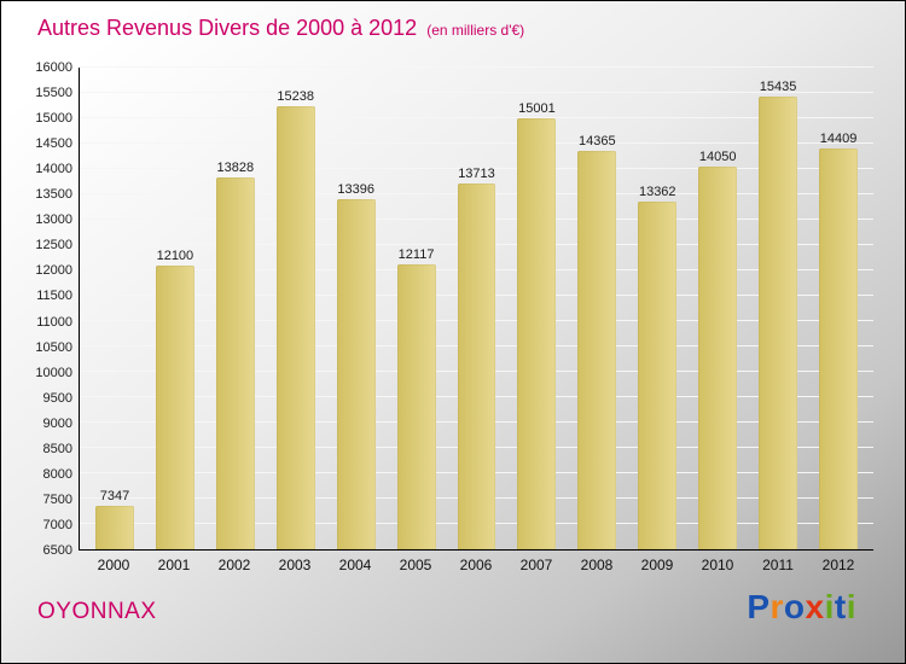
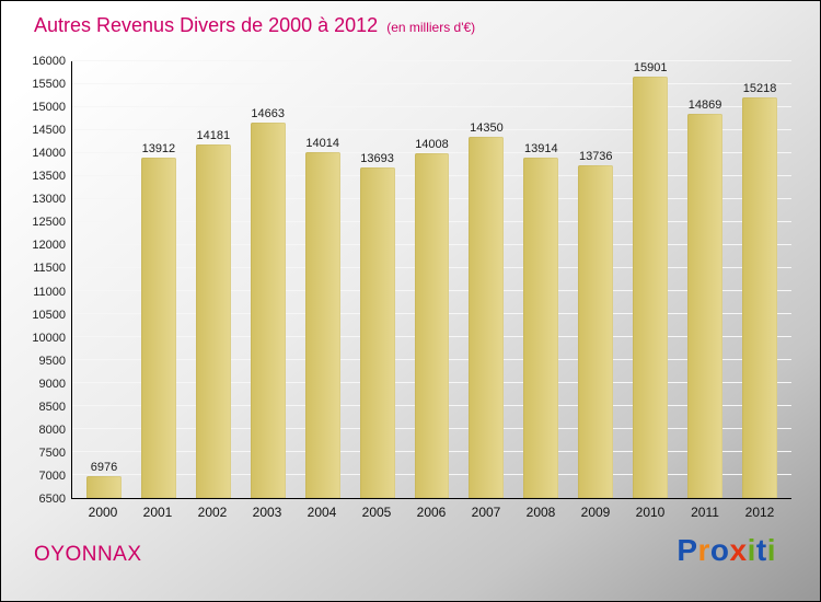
2000: 7347 -> 6976
2001: 12100 -> 13912
2002: 13828 -> 14181
2003: 15238 -> 14663
2004: 13396 -> 14014
2005: 12117 -> 13693
2006: 13713 -> 14008
2007: 15001 -> 14350
2008: 14365 -> 13914
2009: 13362 -> 13736
2010: 14050 -> 15901
2011: 15435 -> 14869
2012: 14409 -> 15218
